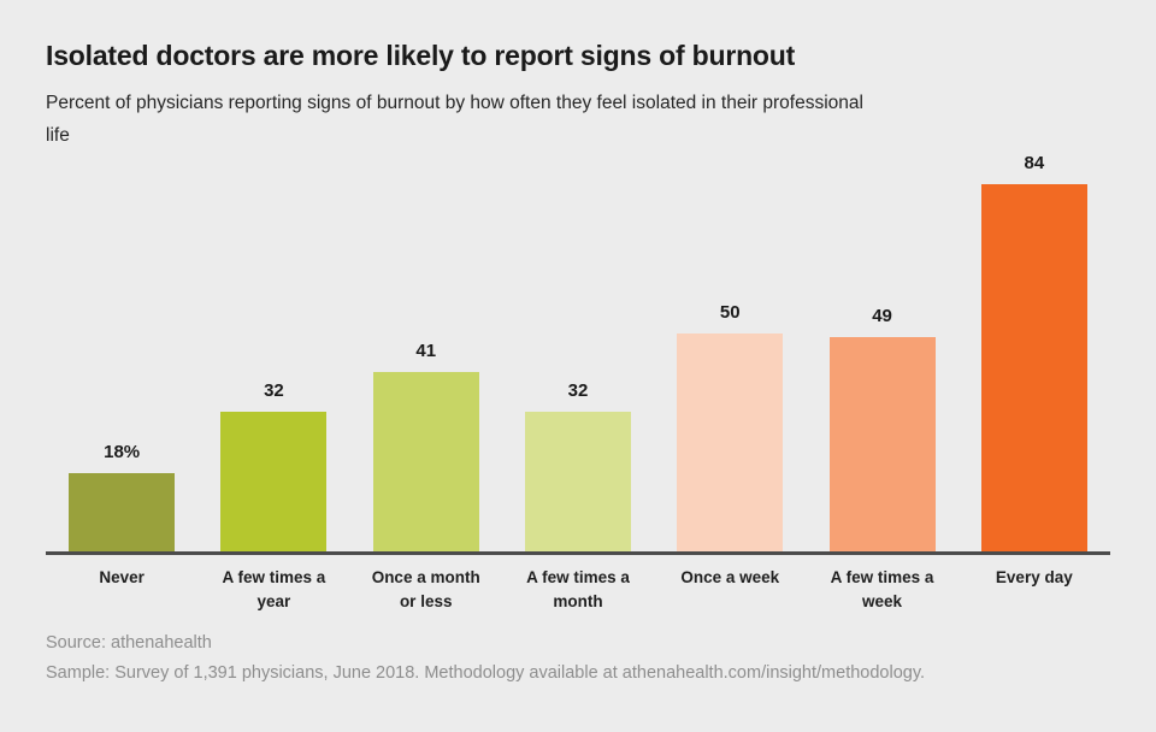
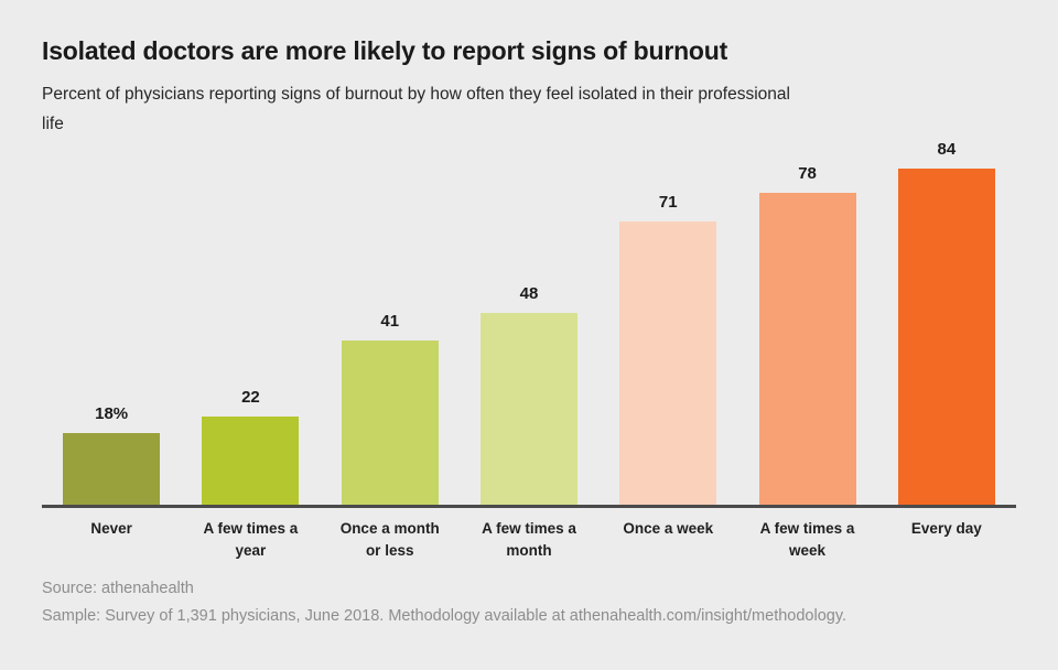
A few times a year: 32 -> 22
A few times a month: 32 -> 48
Once a week: 50 -> 71
A few times a week: 49 -> 78
